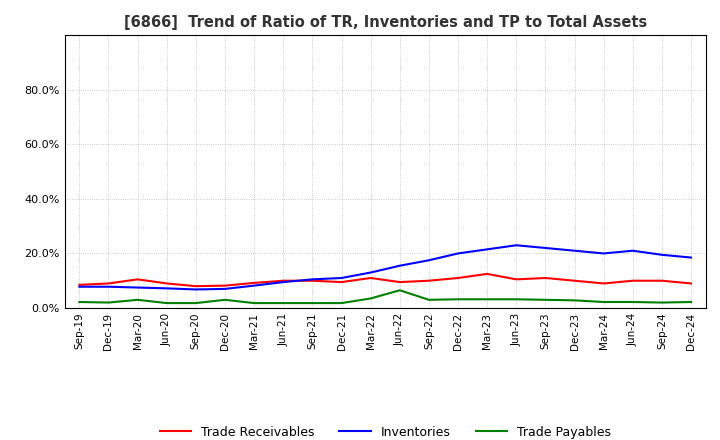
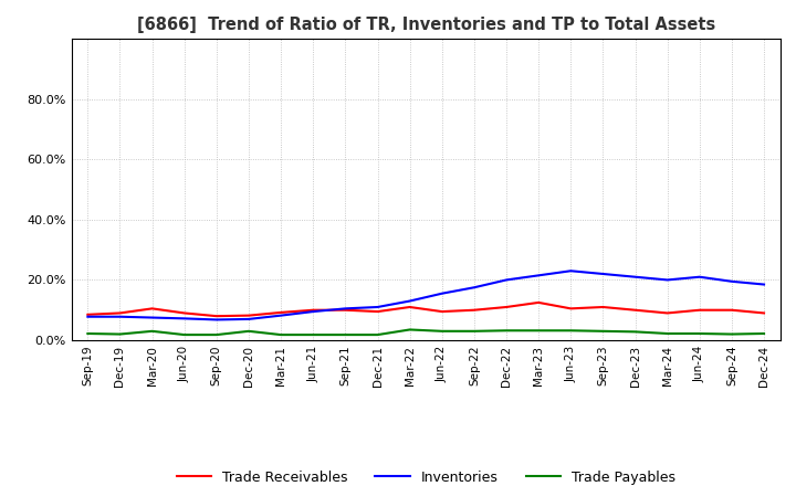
Trade Payables/Jun-22: 6.5% -> 3.0%
